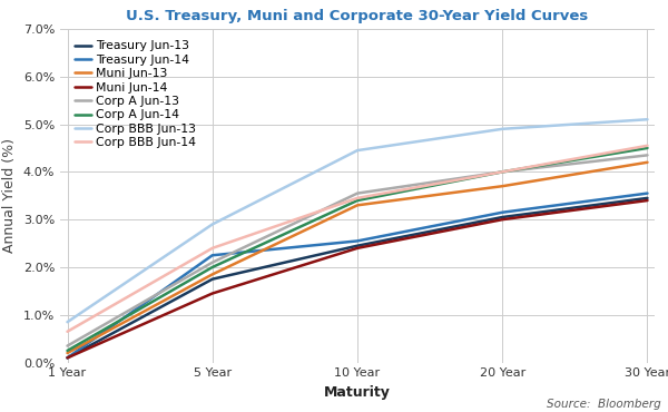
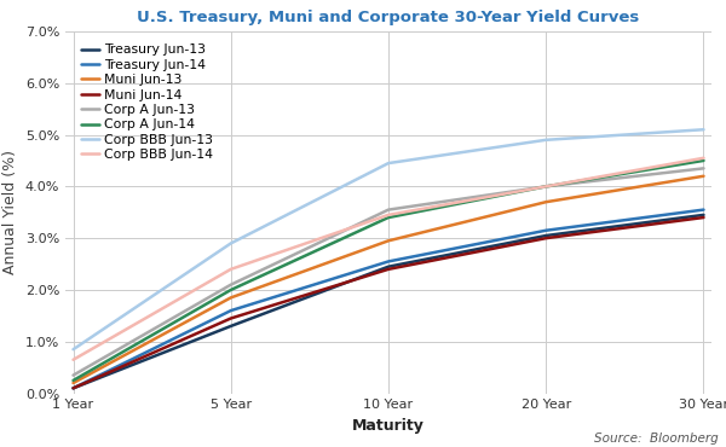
Treasury Jun-13/5 Year: 1.75% -> 1.30%
Treasury Jun-14/5 Year: 2.25% -> 1.60%
Muni Jun-13/10 Year: 3.30% -> 2.95%
